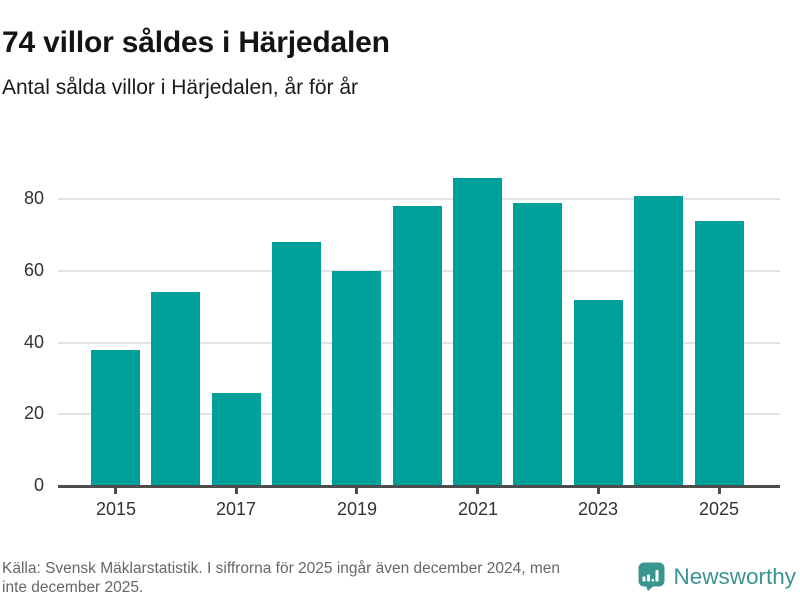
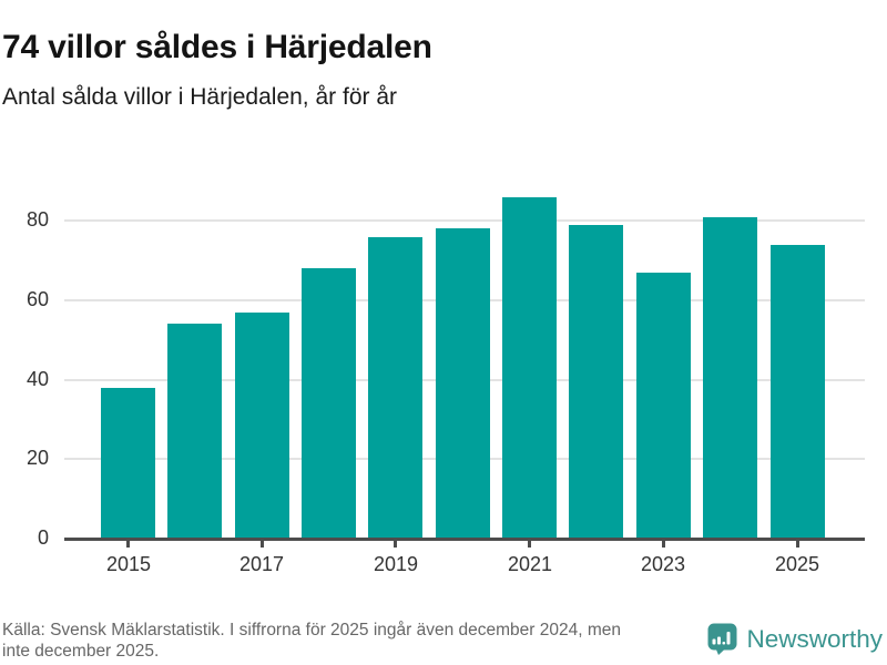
2017: 26 -> 57
2019: 60 -> 76
2023: 52 -> 67
